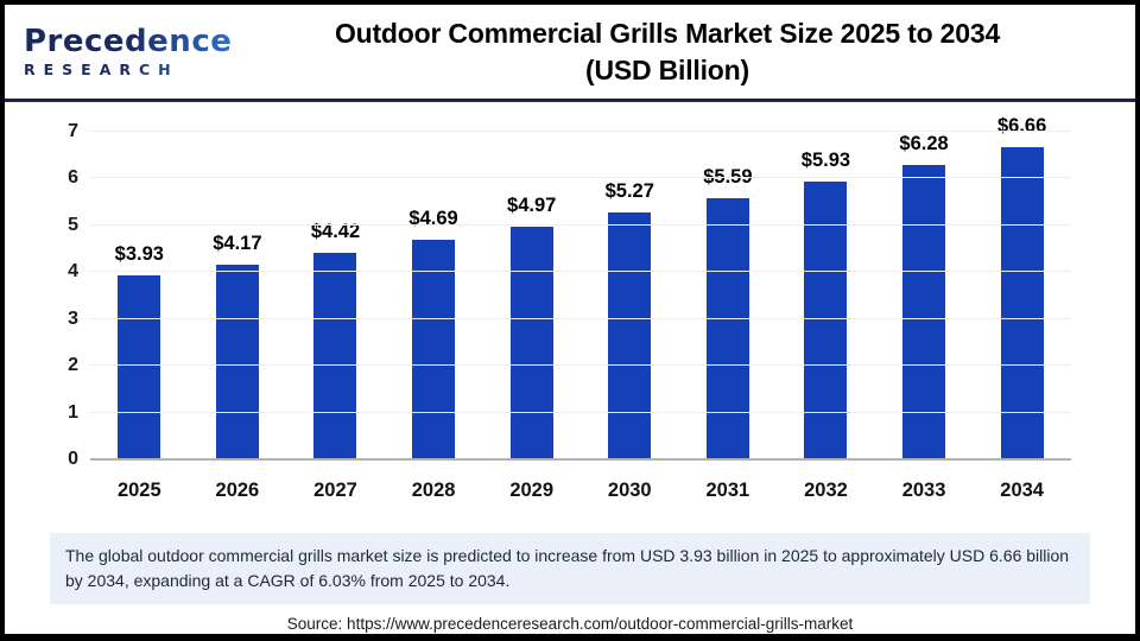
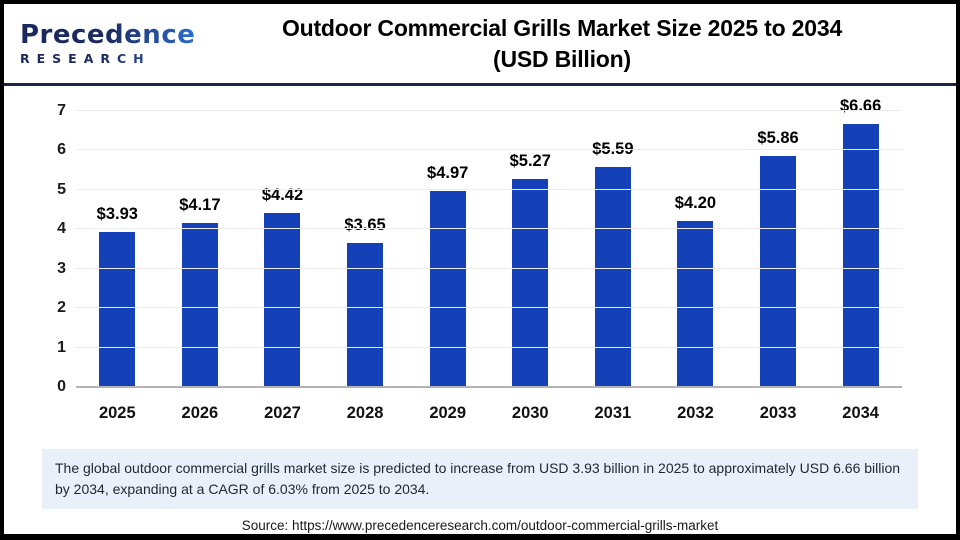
2028: $4.69 -> $3.65
2032: $5.93 -> $4.20
2033: $6.28 -> $5.86
